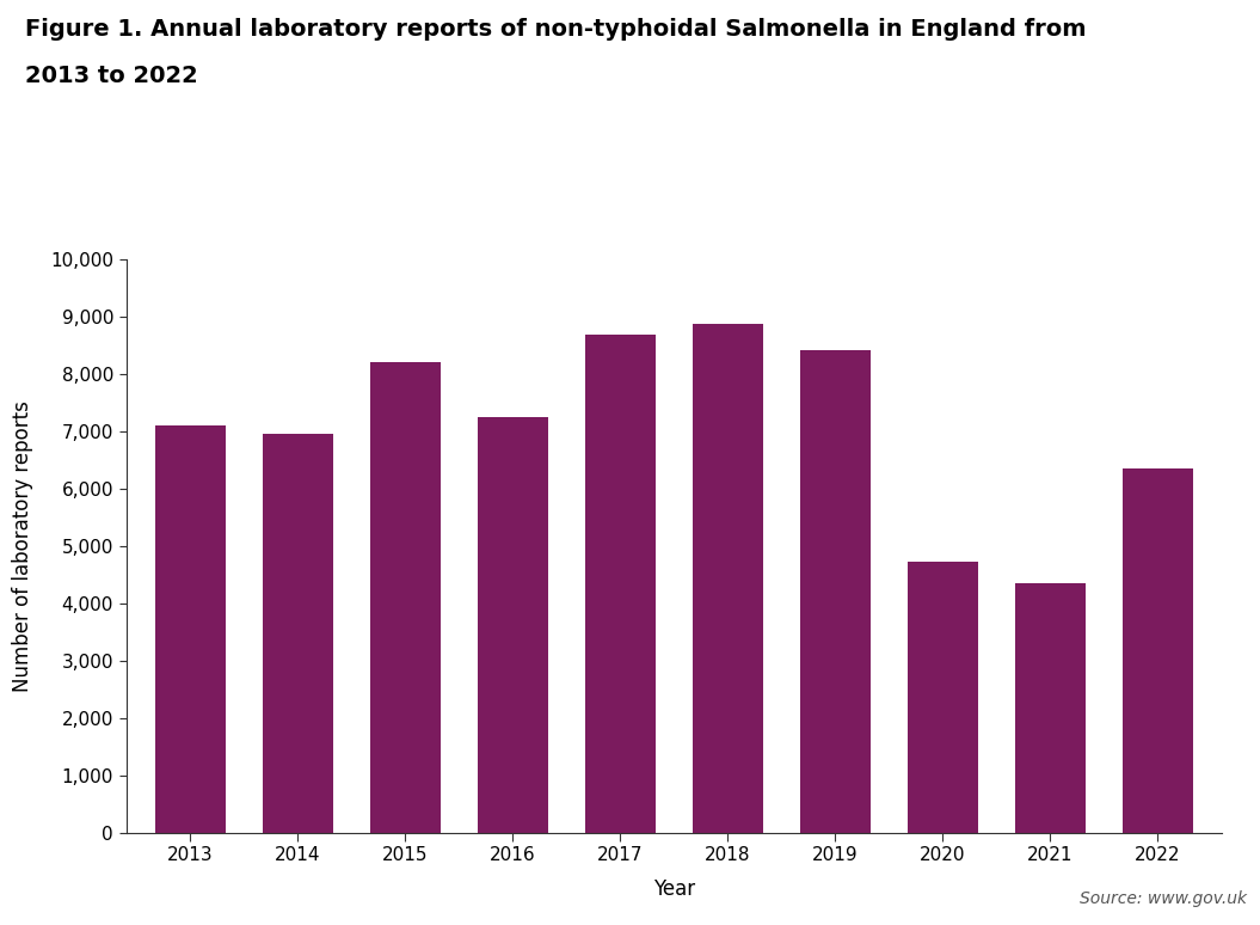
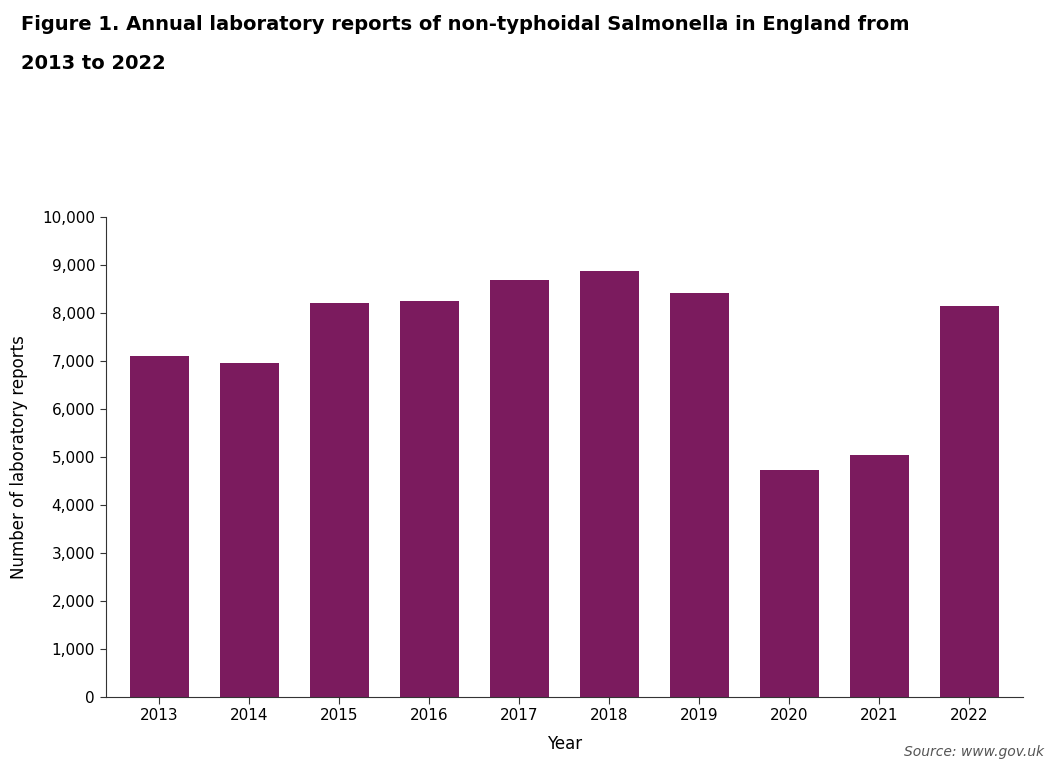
2016: 7,250 -> 8,250
2021: 4,350 -> 5,040
2022: 6,350 -> 8,130
